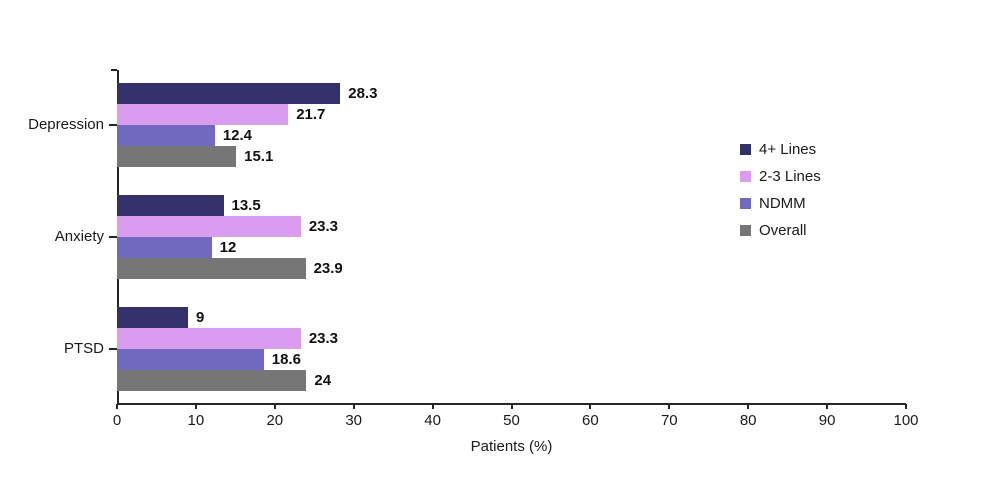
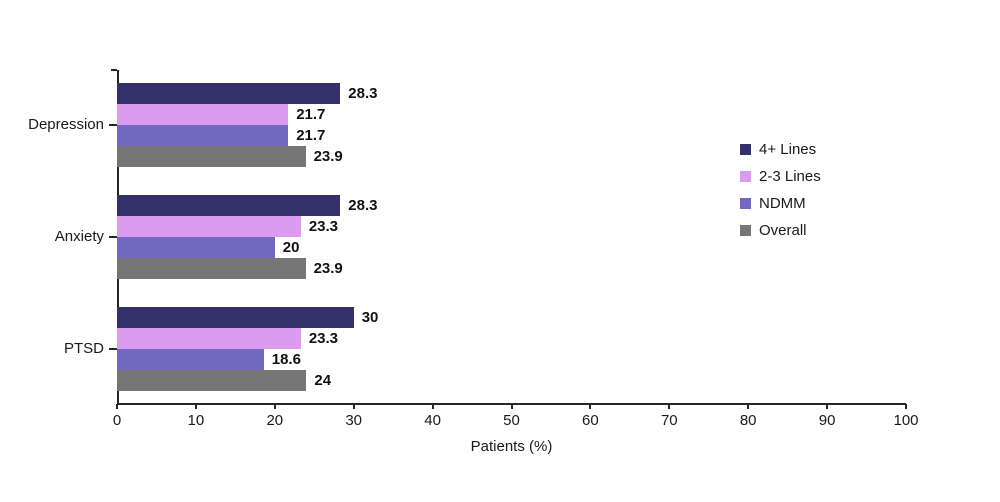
NDMM/Depression: 12.4 -> 21.7
Overall/Depression: 15.1 -> 23.9
4+ Lines/Anxiety: 13.5 -> 28.3
NDMM/Anxiety: 12 -> 20
4+ Lines/PTSD: 9 -> 30
